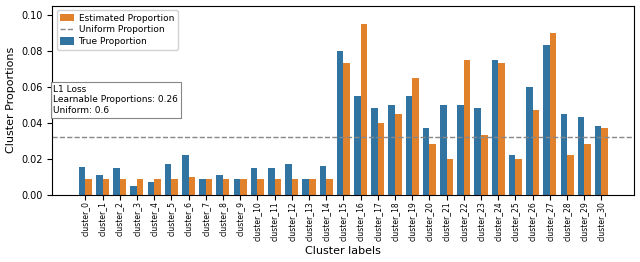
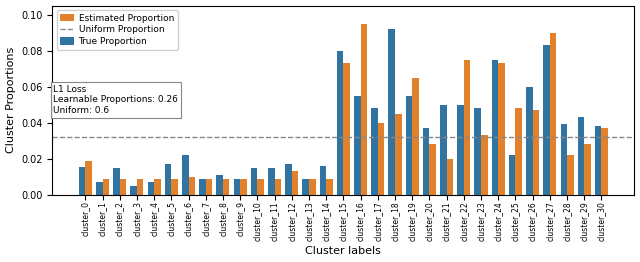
Estimated Proportion/cluster_0: 0.009 -> 0.019
True Proportion/cluster_1: 0.011 -> 0.007
Estimated Proportion/cluster_12: 0.009 -> 0.013
True Proportion/cluster_18: 0.050 -> 0.092
Estimated Proportion/cluster_25: 0.020 -> 0.048
True Proportion/cluster_28: 0.045 -> 0.039
